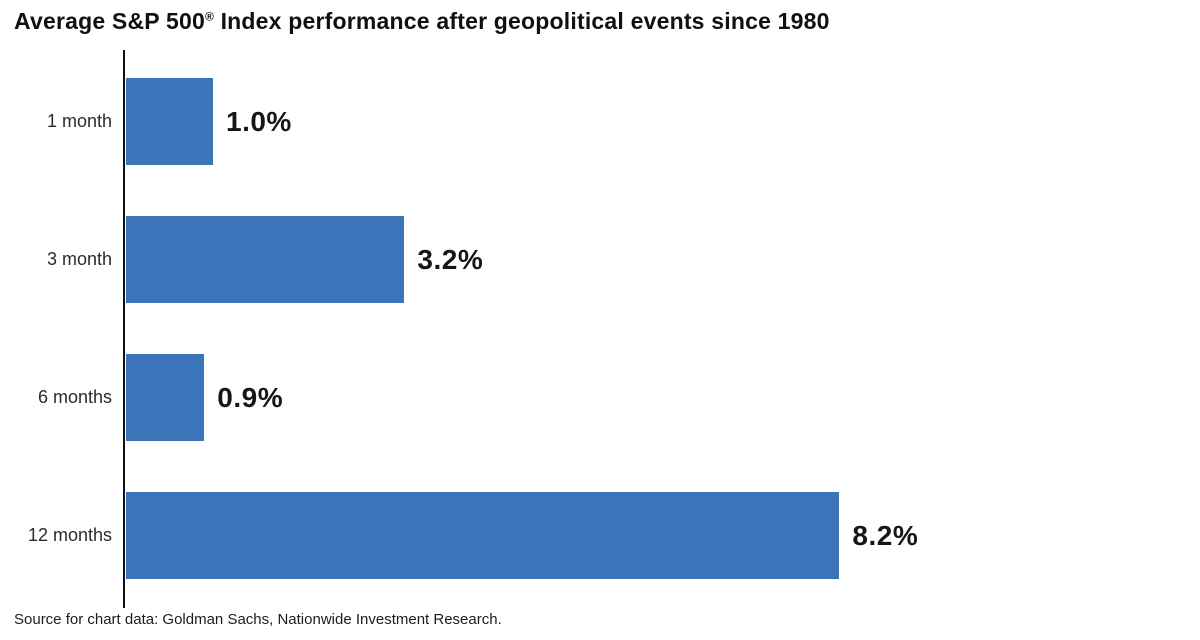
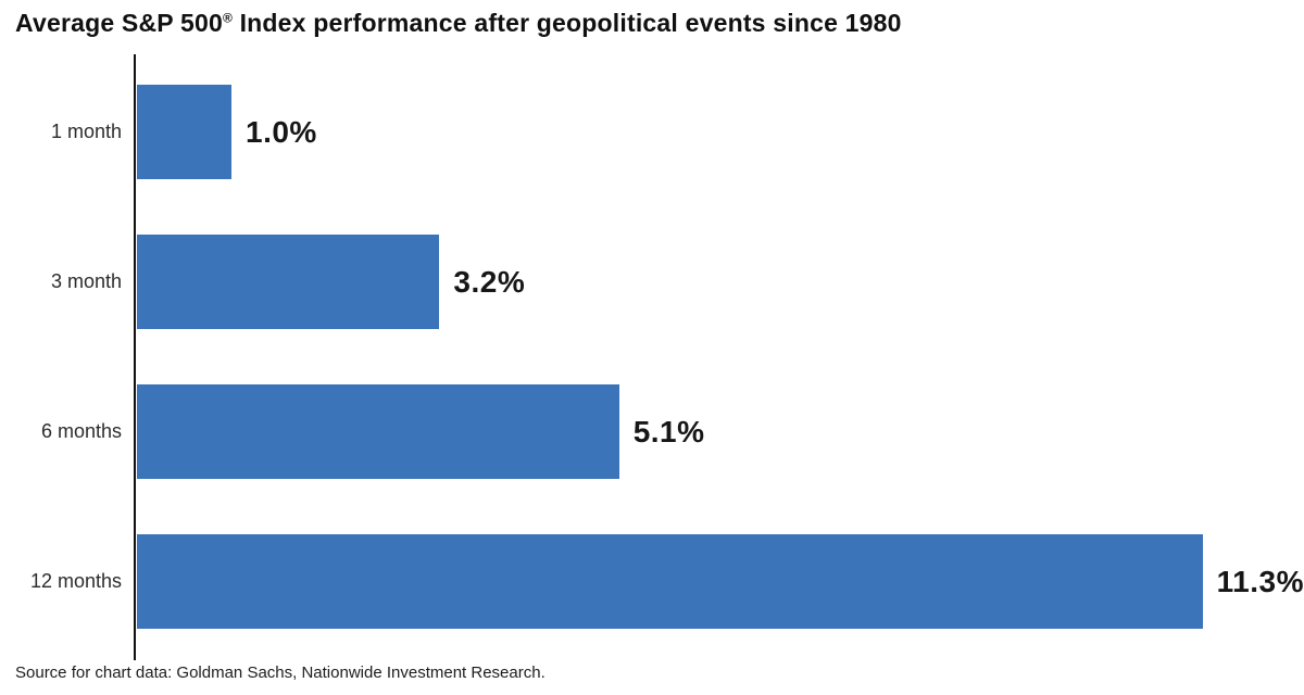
6 months: 0.9% -> 5.1%
12 months: 8.2% -> 11.3%
